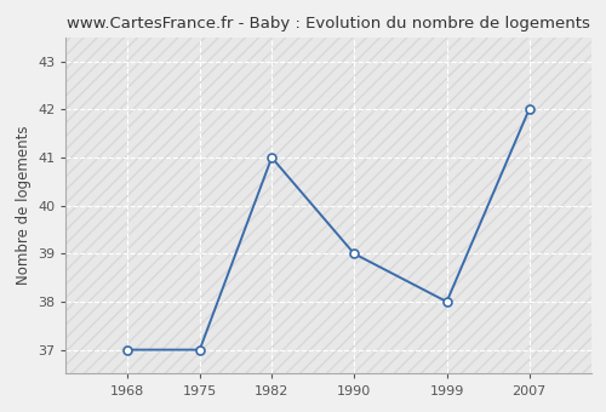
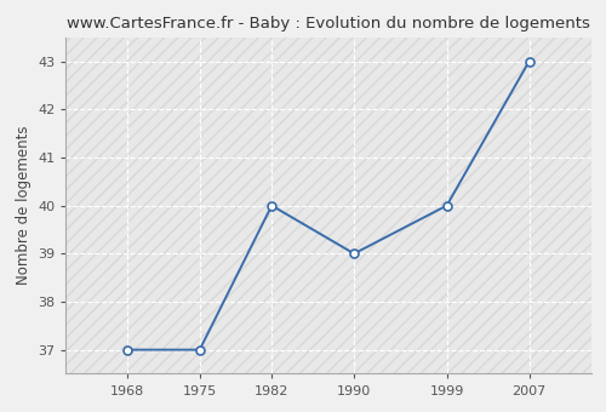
1982: 41 -> 40
1999: 38 -> 40
2007: 42 -> 43
